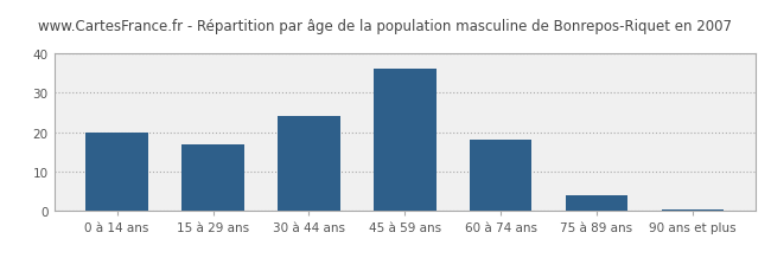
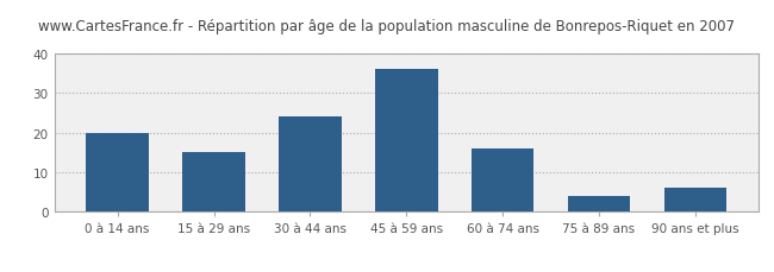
15 à 29 ans: 17.0 -> 15.0
60 à 74 ans: 18.0 -> 16.0
90 ans et plus: 0.5 -> 6.0
